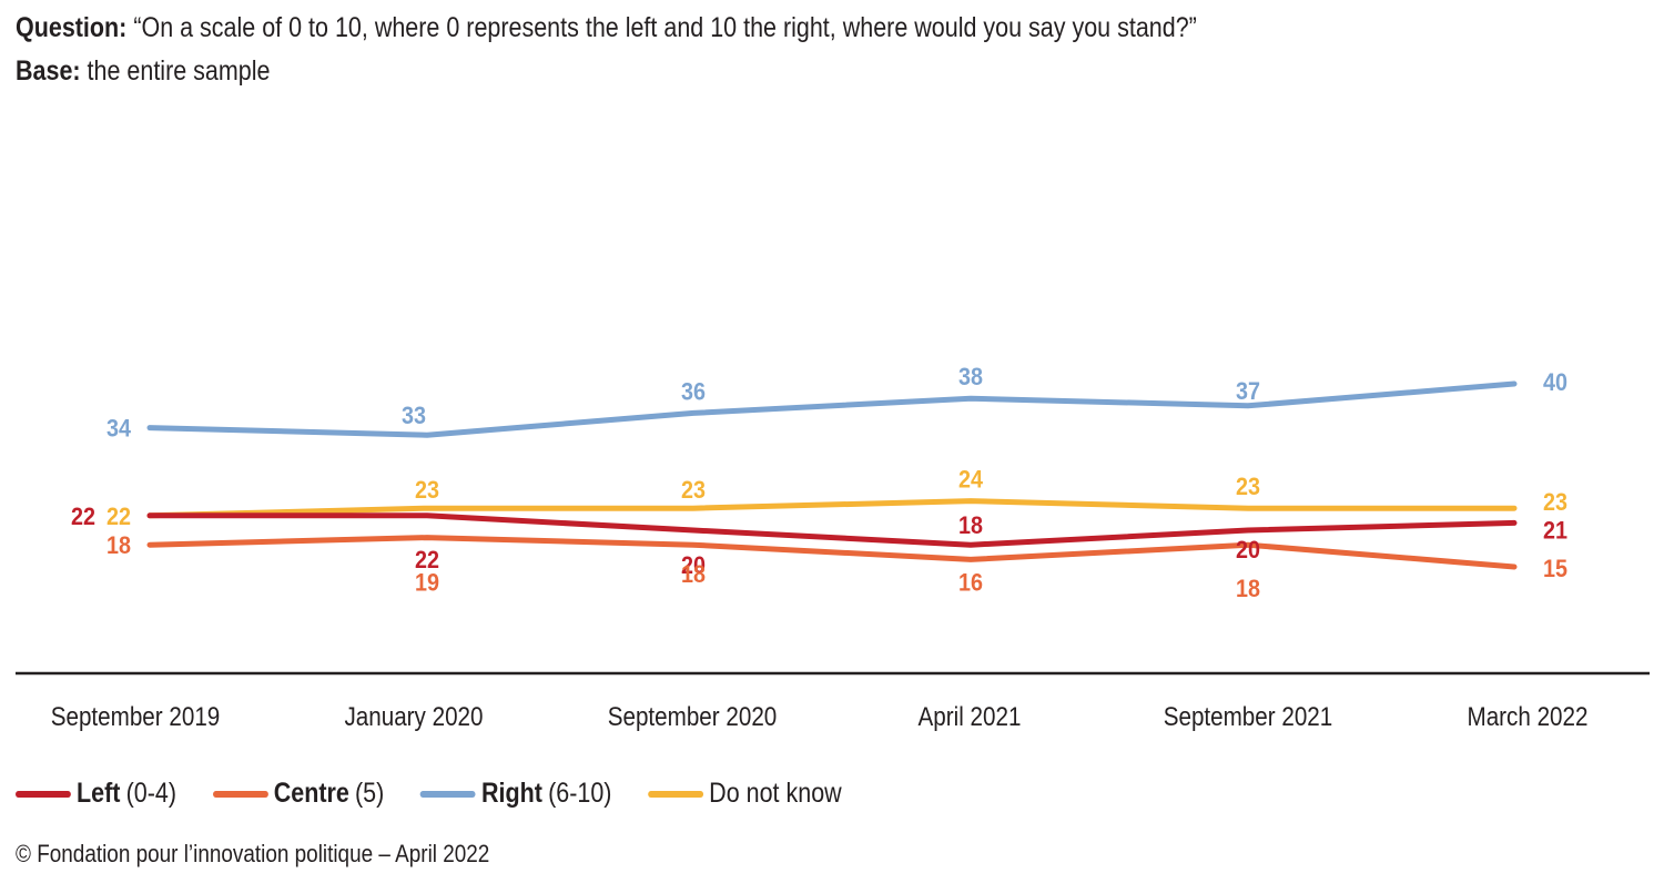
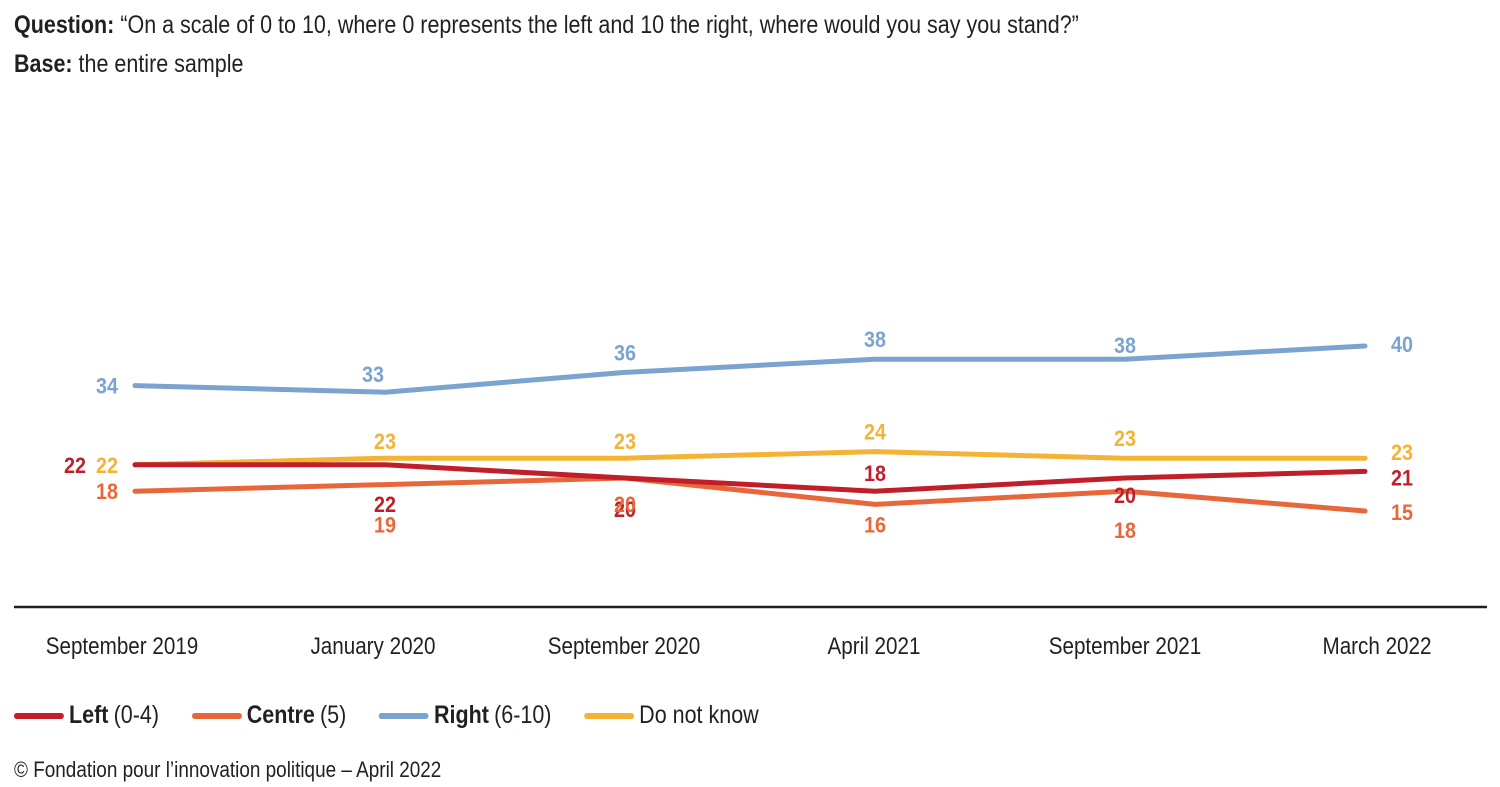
Centre/September 2020: 18 -> 20
Right/September 2021: 37 -> 38
